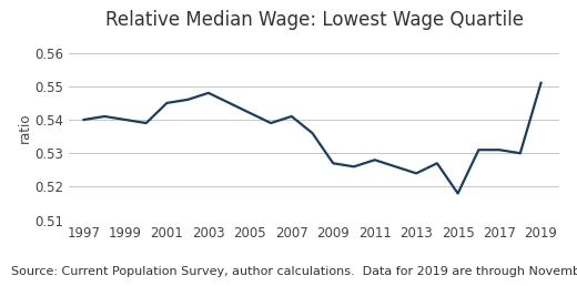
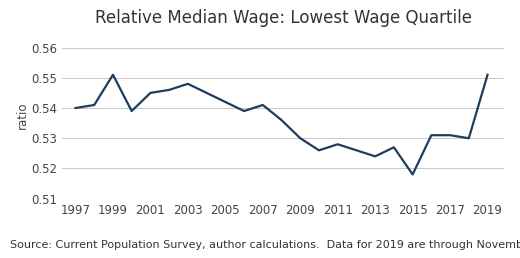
1999: 0.540 -> 0.551
2009: 0.527 -> 0.530
